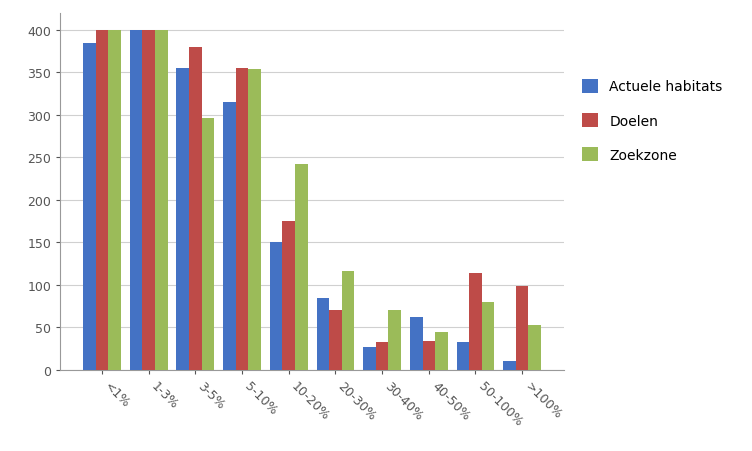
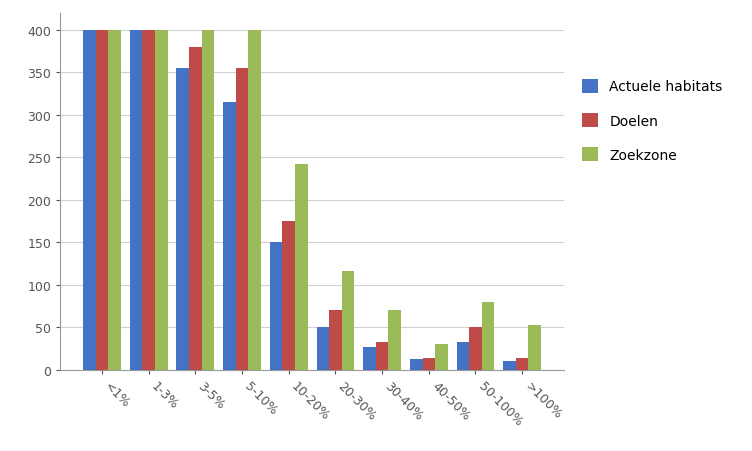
Actuele habitats/<1%: 384 -> 400
Zoekzone/3-5%: 296 -> 400
Zoekzone/5-10%: 354 -> 400
Actuele habitats/20-30%: 84 -> 50
Actuele habitats/40-50%: 62 -> 12
Doelen/40-50%: 34 -> 14
Zoekzone/40-50%: 44 -> 30
Doelen/50-100%: 114 -> 50
Doelen/>100%: 98 -> 14
